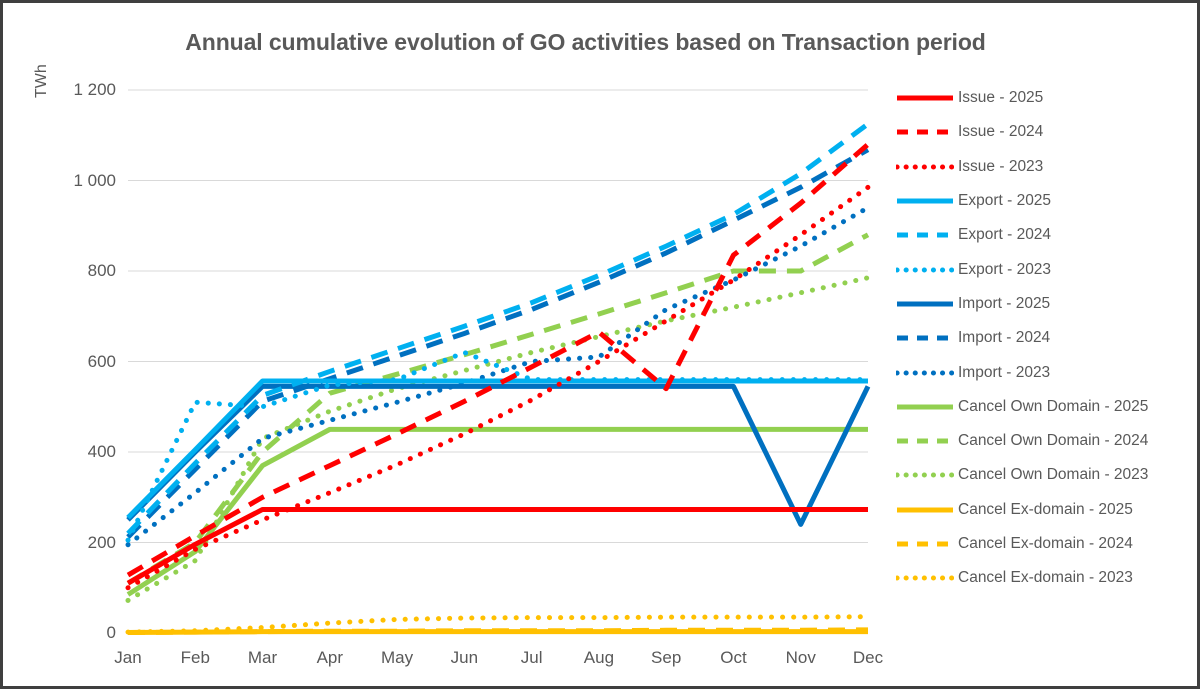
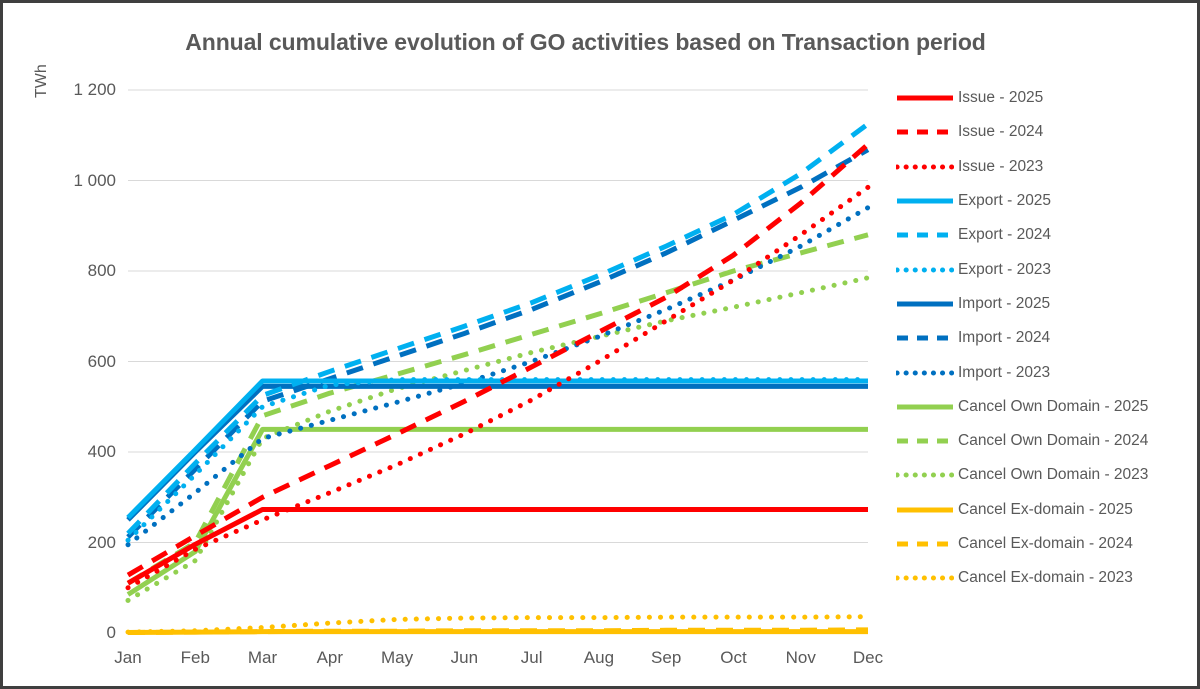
Export - 2023/Feb: 510 -> 350
Cancel Own Domain - 2025/Mar: 370 -> 450
Cancel Own Domain - 2024/Mar: 400 -> 480
Export - 2023/Jun: 620 -> 560
Import - 2023/Aug: 610 -> 660
Issue - 2024/Sep: 540 -> 740
Import - 2025/Nov: 240 -> 540
Cancel Own Domain - 2024/Nov: 800 -> 840
